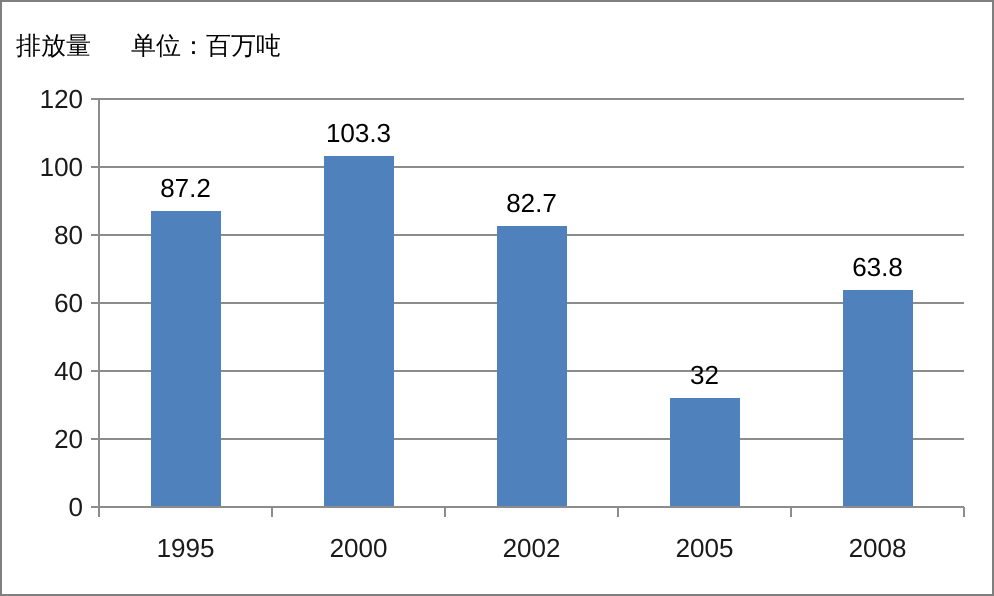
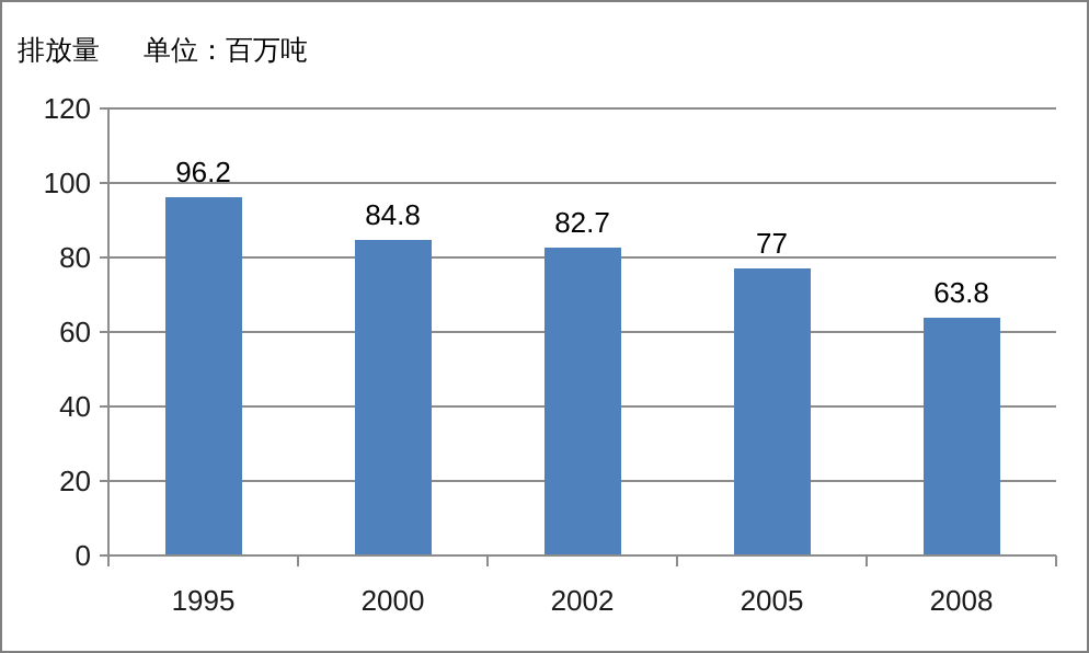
1995: 87.2 -> 96.2
2000: 103.3 -> 84.8
2005: 32 -> 77
